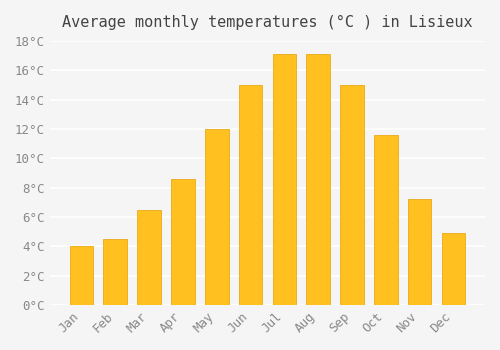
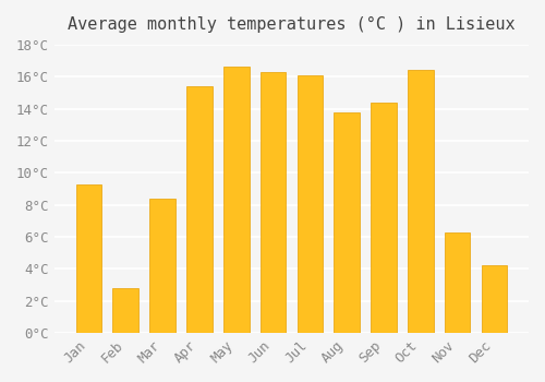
Jan: 4.0°C -> 9.3°C
Feb: 4.5°C -> 2.8°C
Mar: 6.5°C -> 8.4°C
Apr: 8.6°C -> 15.4°C
May: 12.0°C -> 16.6°C
Jun: 15.0°C -> 16.3°C
Jul: 17.1°C -> 16.1°C
Aug: 17.1°C -> 13.8°C
Sep: 15.0°C -> 14.4°C
Oct: 11.6°C -> 16.4°C
Nov: 7.2°C -> 6.3°C
Dec: 4.9°C -> 4.2°C
